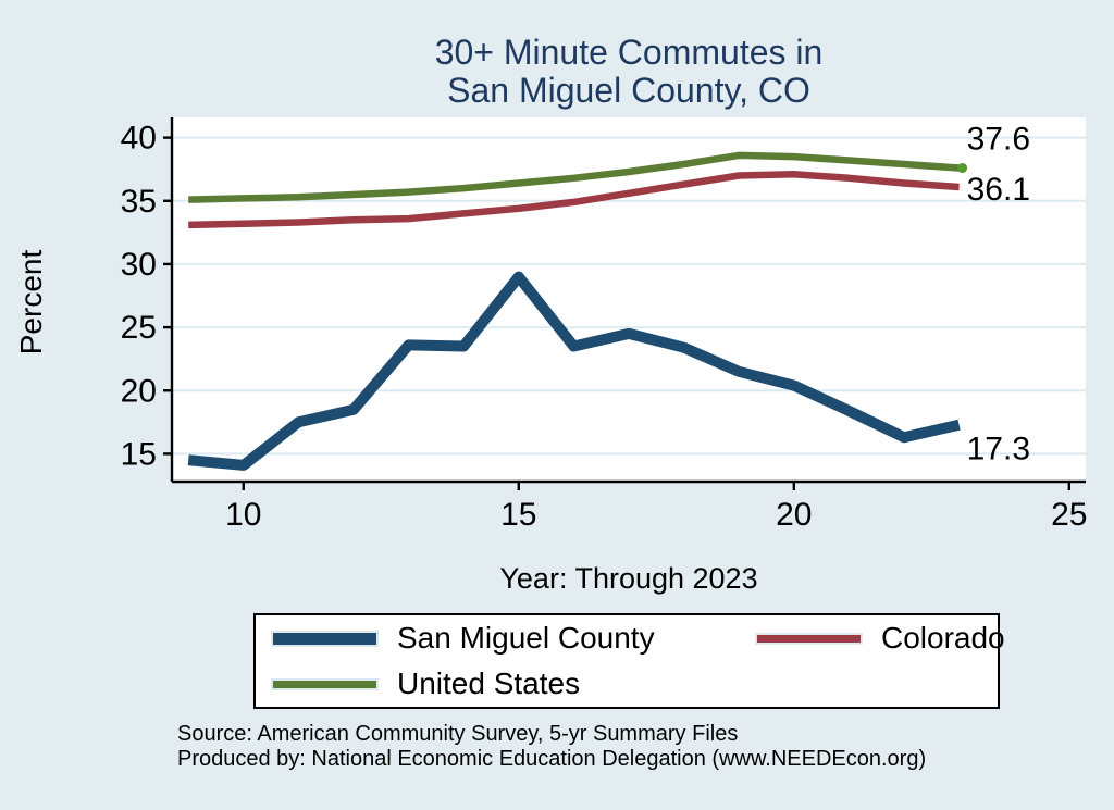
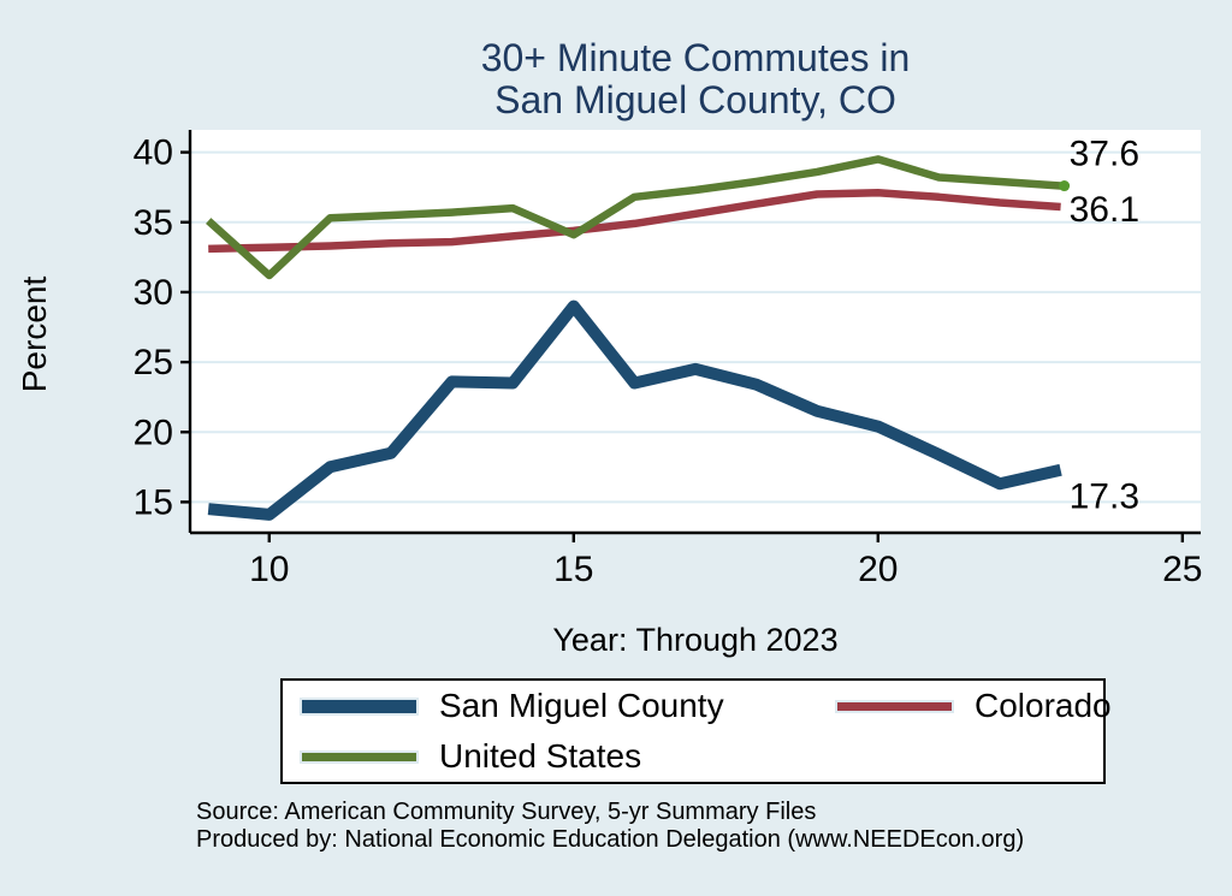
United States/10: 35.2 -> 31.2
United States/15: 36.4 -> 34.1
United States/20: 38.5 -> 39.5
